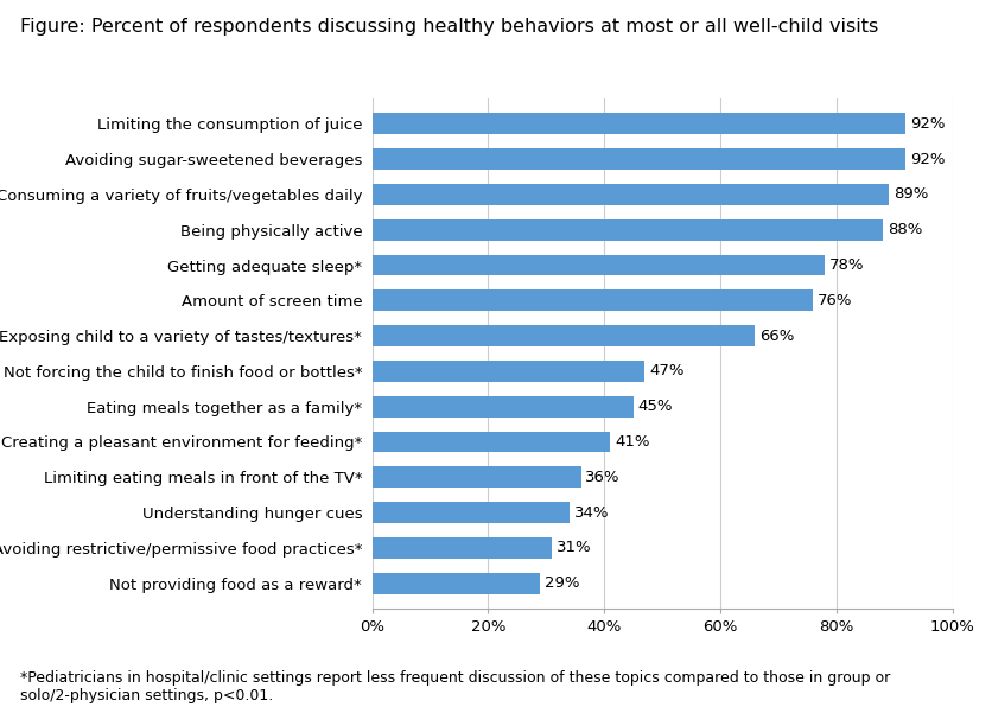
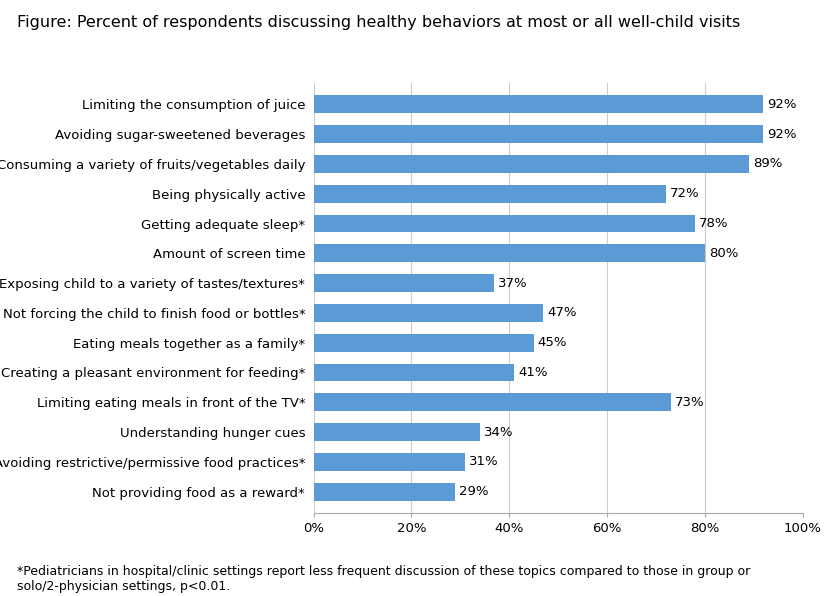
Being physically active: 88% -> 72%
Amount of screen time: 76% -> 80%
Exposing child to a variety of tastes/textures*: 66% -> 37%
Limiting eating meals in front of the TV*: 36% -> 73%
